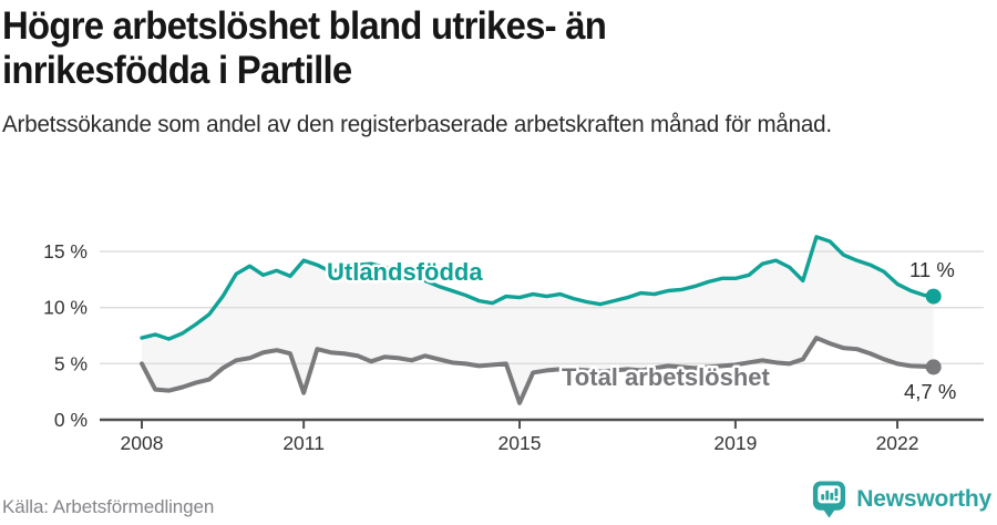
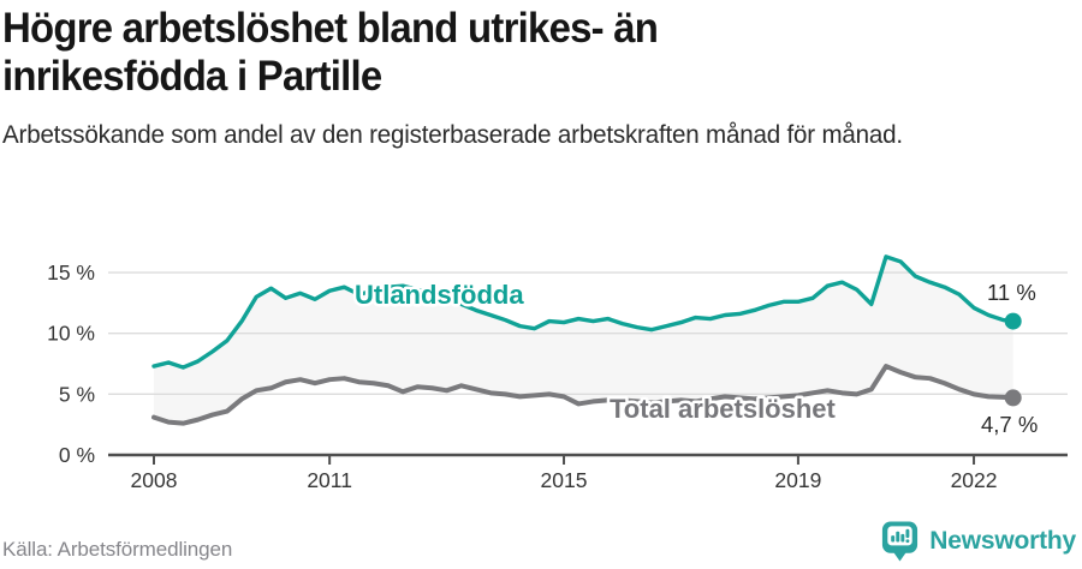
Total arbetslöshet/2008: 5.0% -> 3.1%
Utlandsfödda/2011: 14.2% -> 13.5%
Total arbetslöshet/2011: 2.4% -> 6.2%
Total arbetslöshet/2015: 1.5% -> 4.8%
